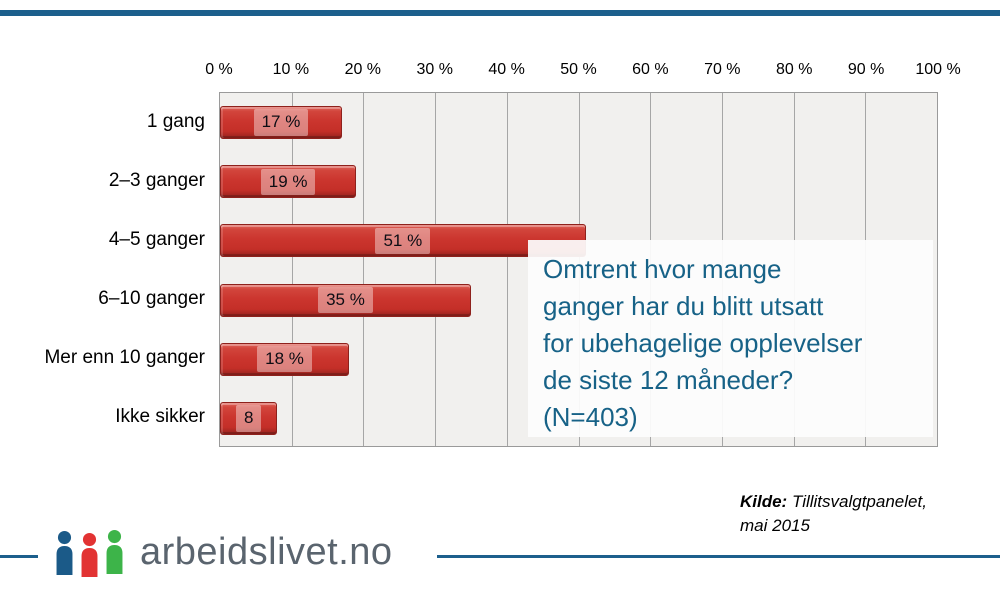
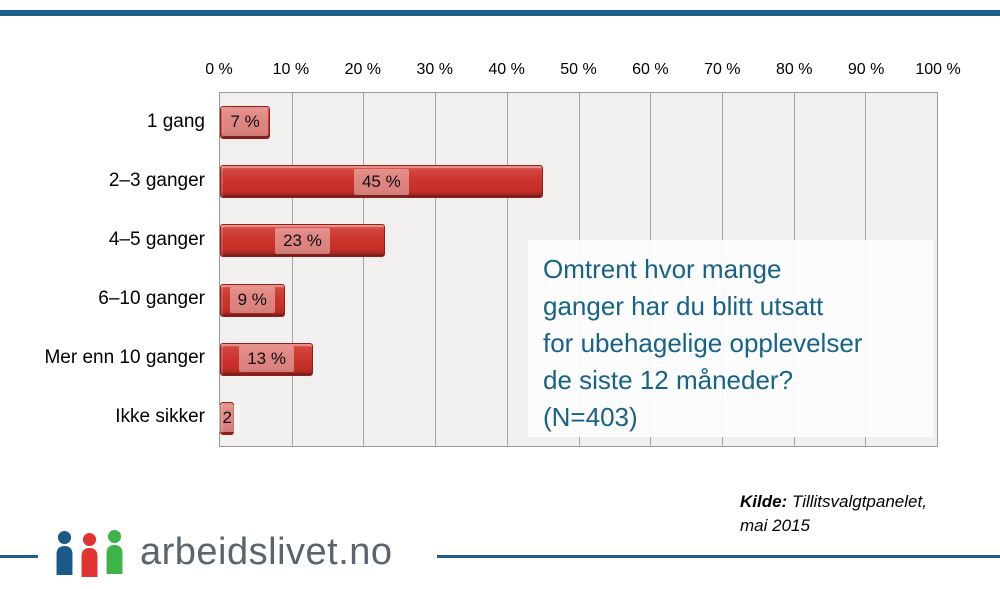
1 gang: 17 -> 7
2–3 ganger: 19 -> 45
4–5 ganger: 51 -> 23
6–10 ganger: 35 -> 9
Mer enn 10 ganger: 18 -> 13
Ikke sikker: 8 -> 2
